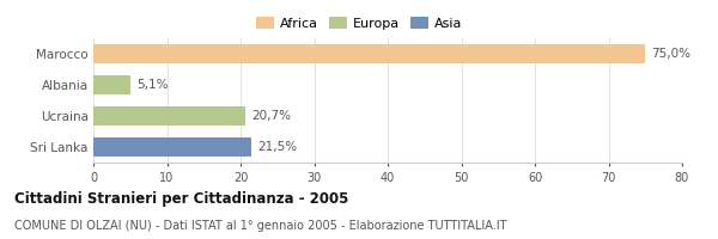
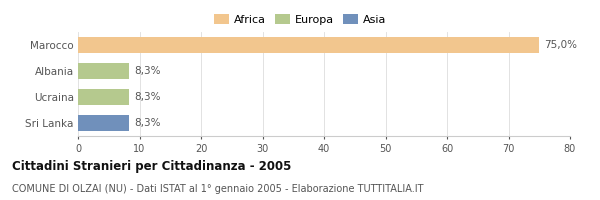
Albania: 5,1% -> 8,3%
Ucraina: 20,7% -> 8,3%
Sri Lanka: 21,5% -> 8,3%
